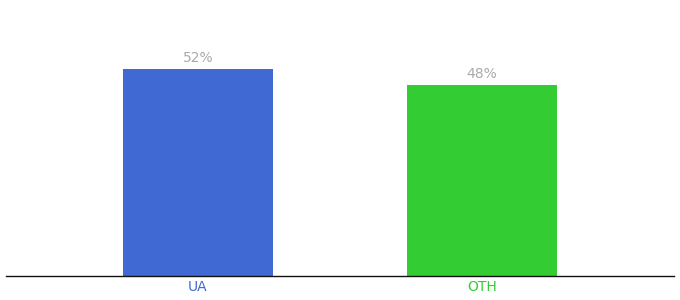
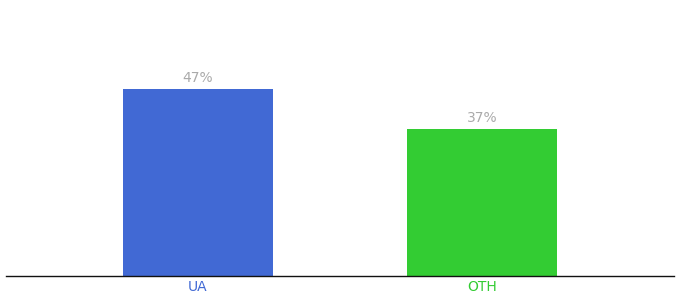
UA: 52% -> 47%
OTH: 48% -> 37%
